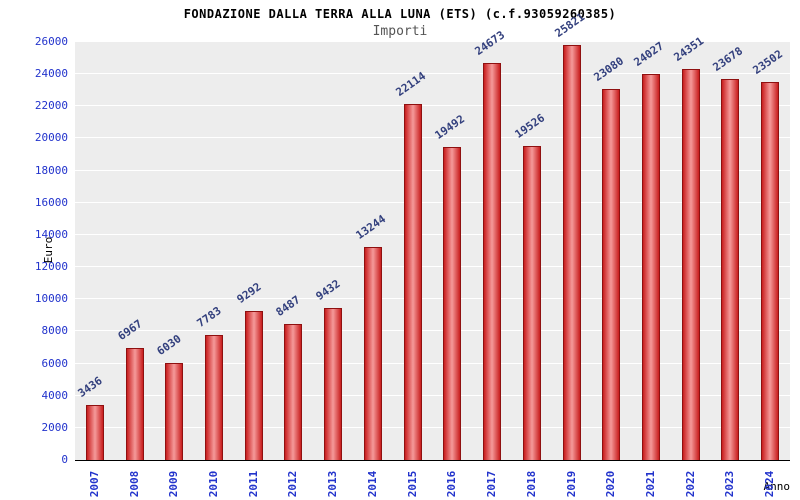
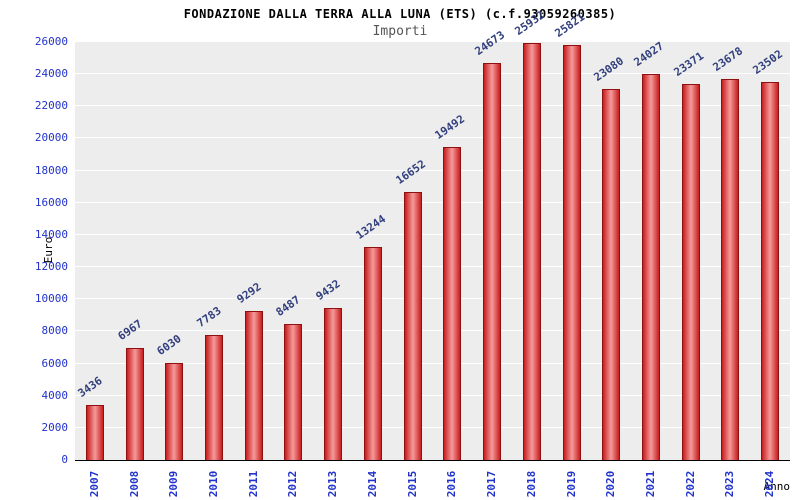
2015: 22114 -> 16652
2018: 19526 -> 25932
2022: 24351 -> 23371
